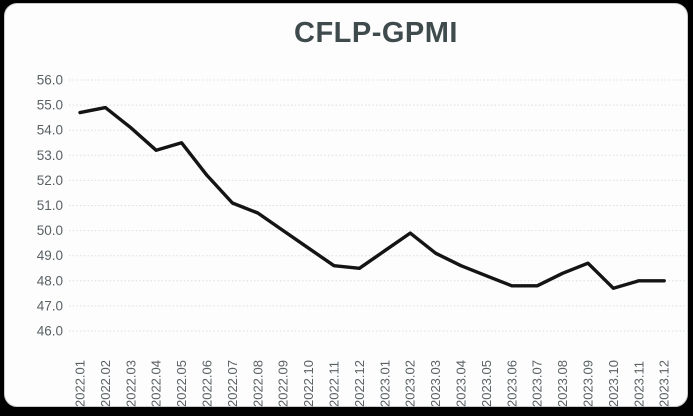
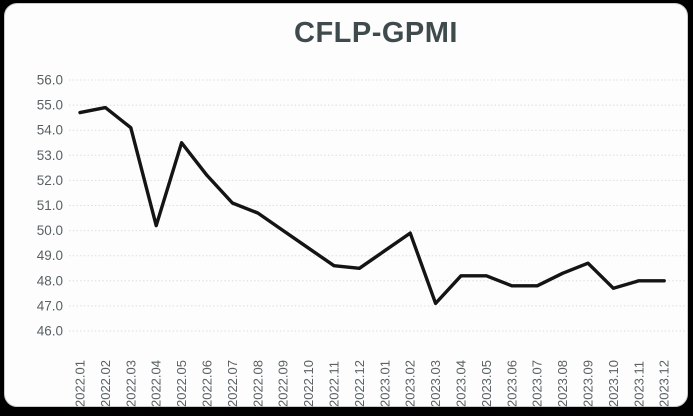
2022.04: 53.2 -> 50.2
2023.03: 49.1 -> 47.1
2023.04: 48.6 -> 48.2
